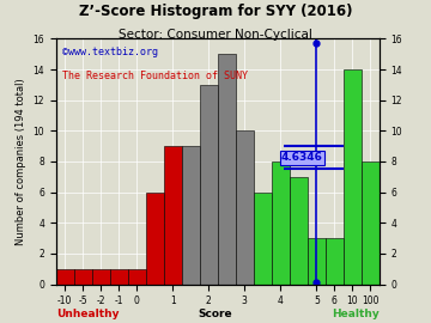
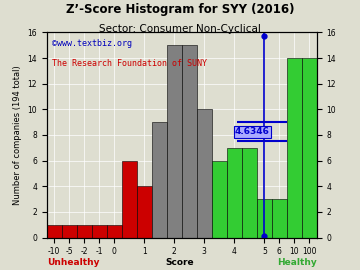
1: 9 -> 4
2: 13 -> 15
4: 8 -> 7
100: 8 -> 14
